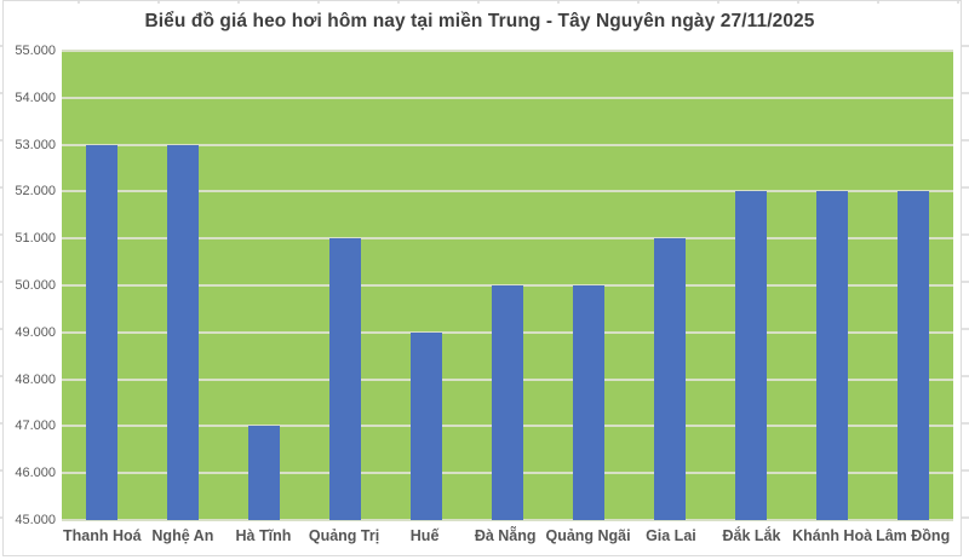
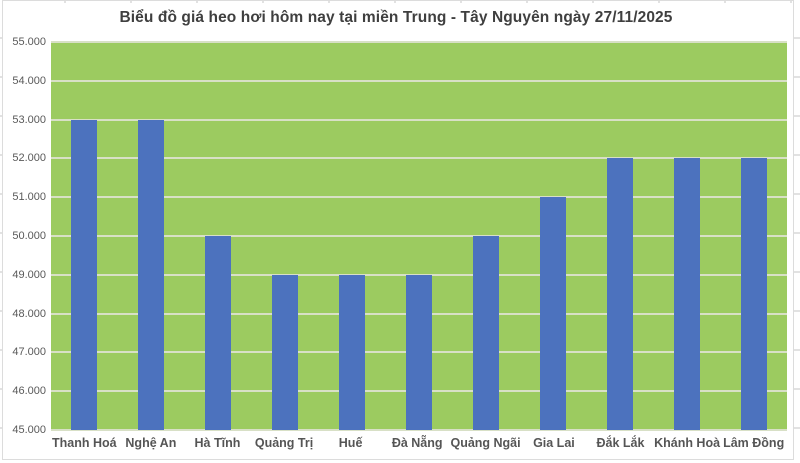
Hà Tĩnh: 47000 -> 50000
Quảng Trị: 51000 -> 49000
Đà Nẵng: 50000 -> 49000
